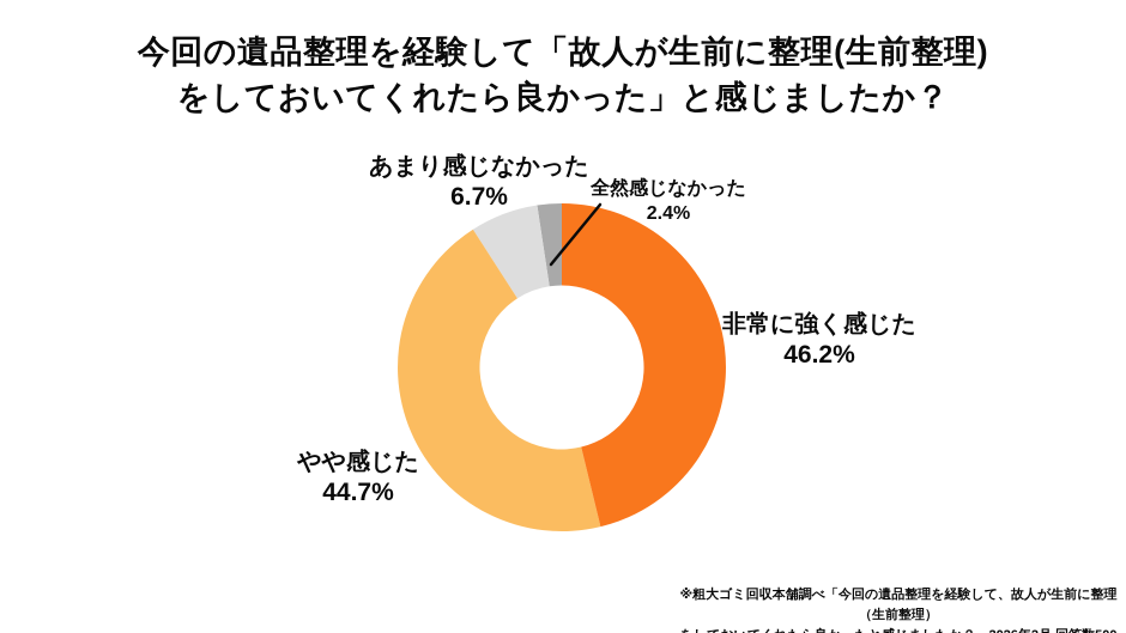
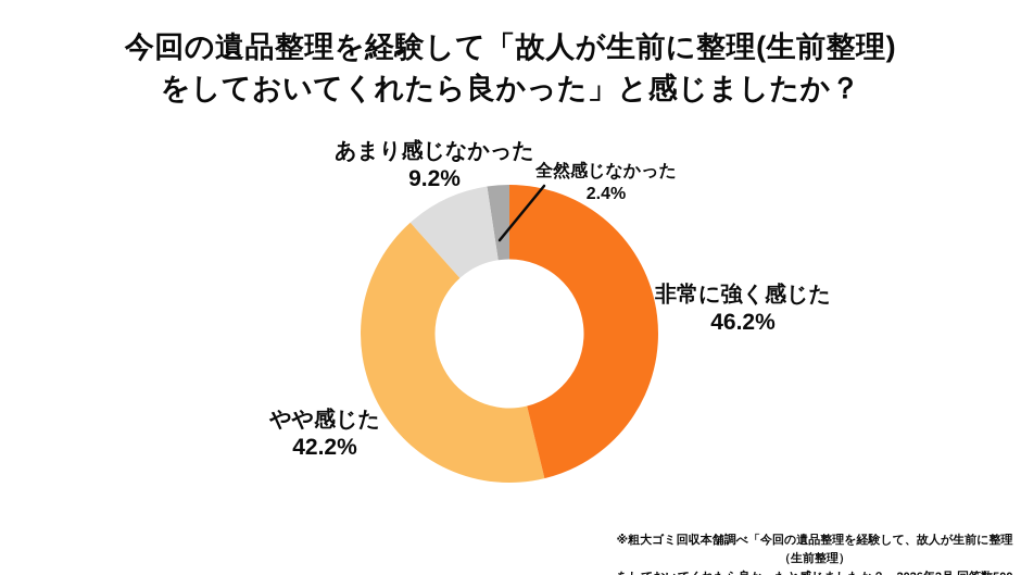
やや感じた: 44.7% -> 42.2%
あまり感じなかった: 6.7% -> 9.2%
